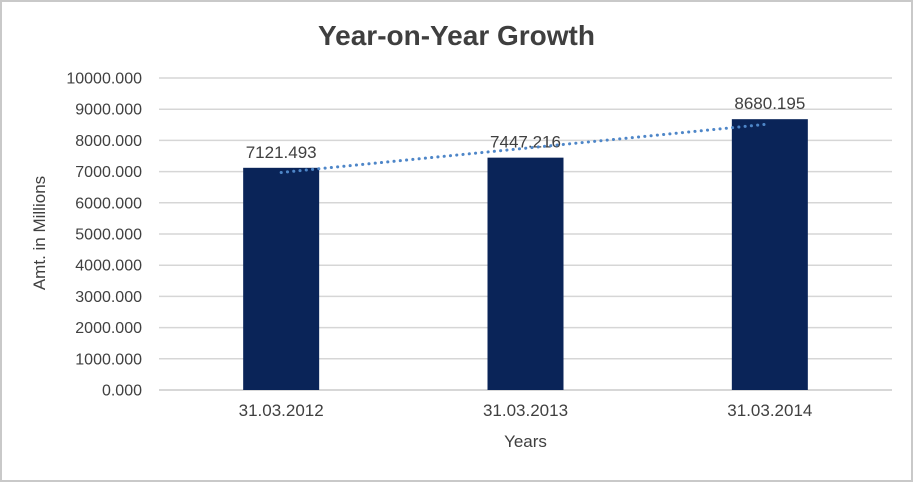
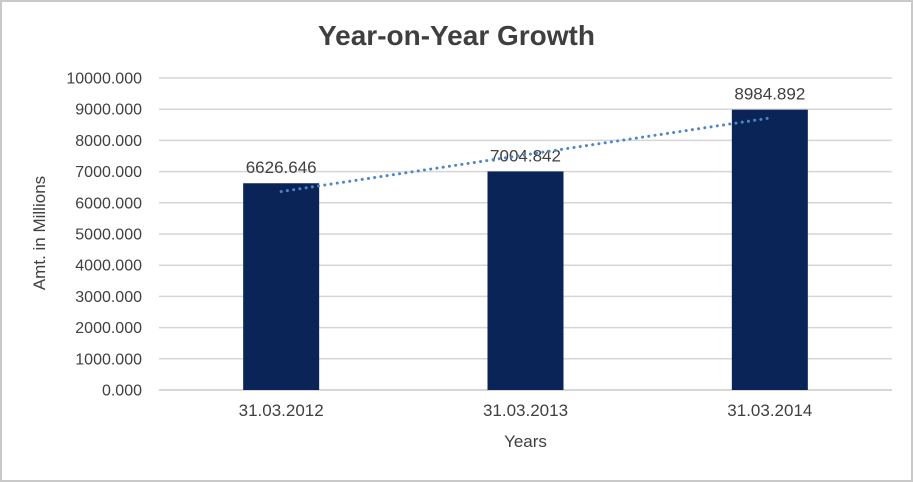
31.03.2012: 7121.493 -> 6626.646
31.03.2013: 7447.216 -> 7004.842
31.03.2014: 8680.195 -> 8984.892
